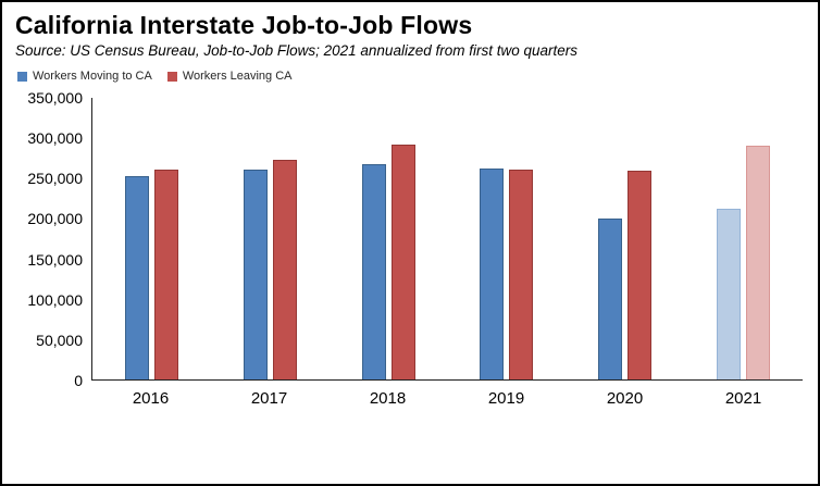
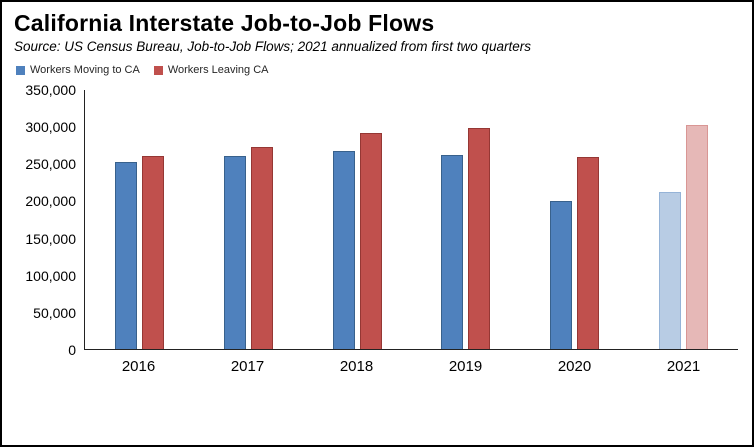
Workers Leaving CA/2019: 260000 -> 300000
Workers Leaving CA/2021: 290000 -> 300000
